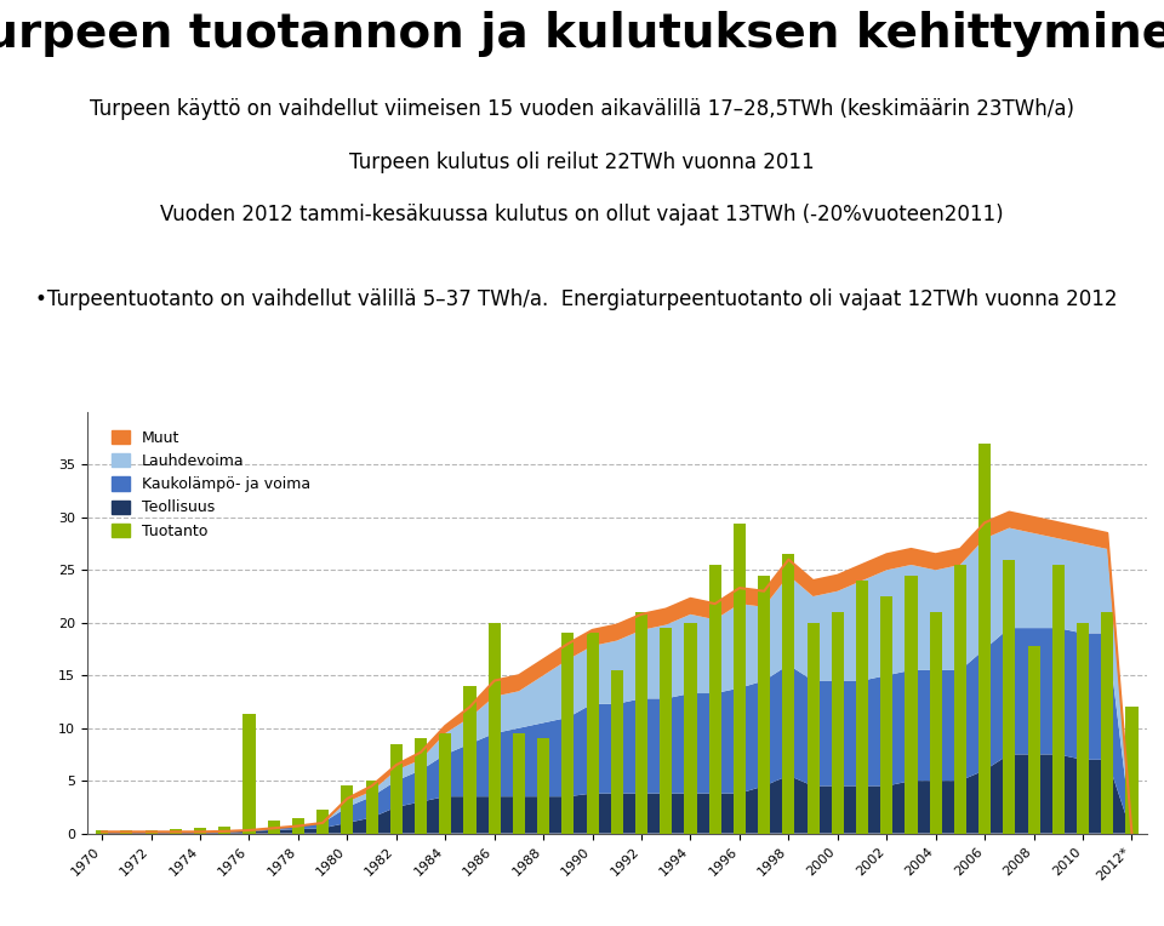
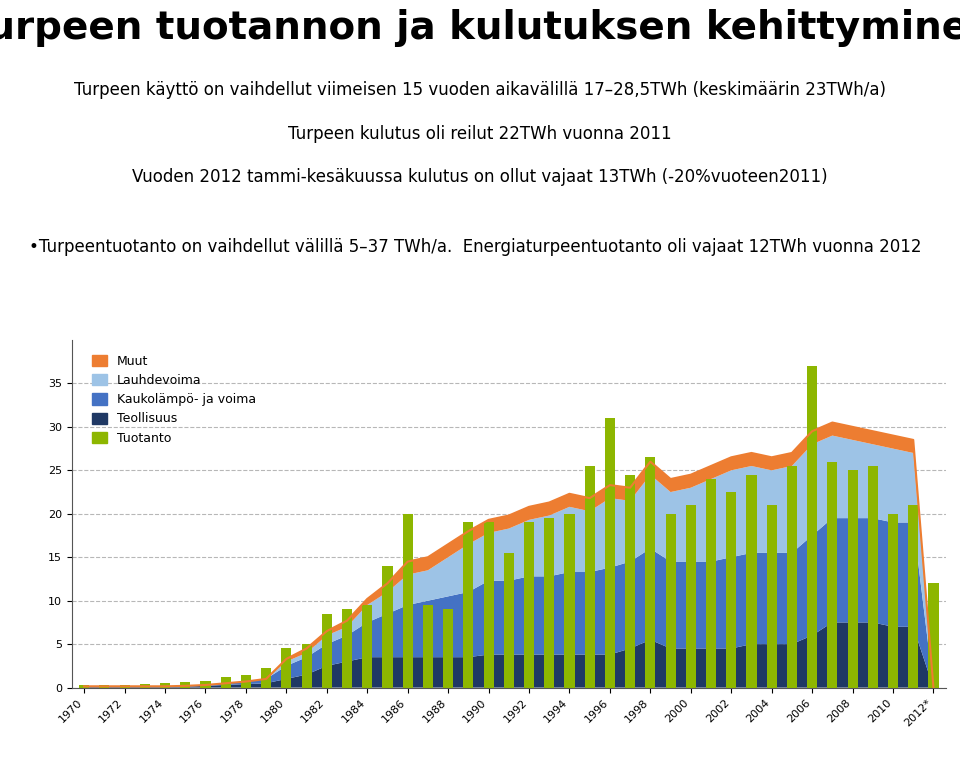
Tuotanto/1976: 11.4 -> 0.8
Tuotanto/1992: 21.0 -> 19.0
Tuotanto/1996: 29.4 -> 31.0
Tuotanto/2008: 17.8 -> 25.0
